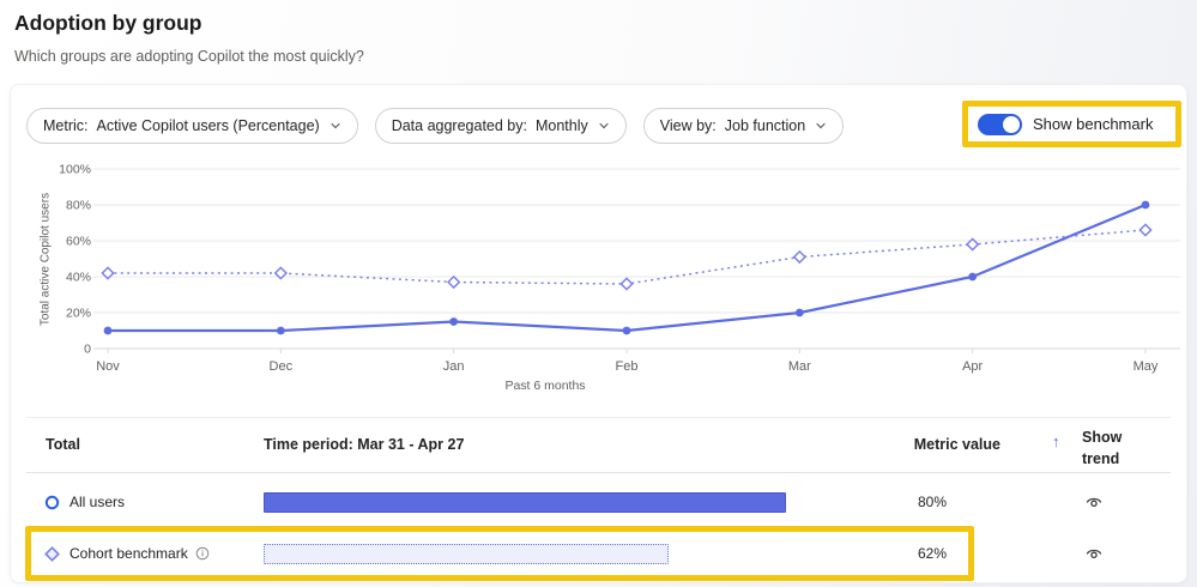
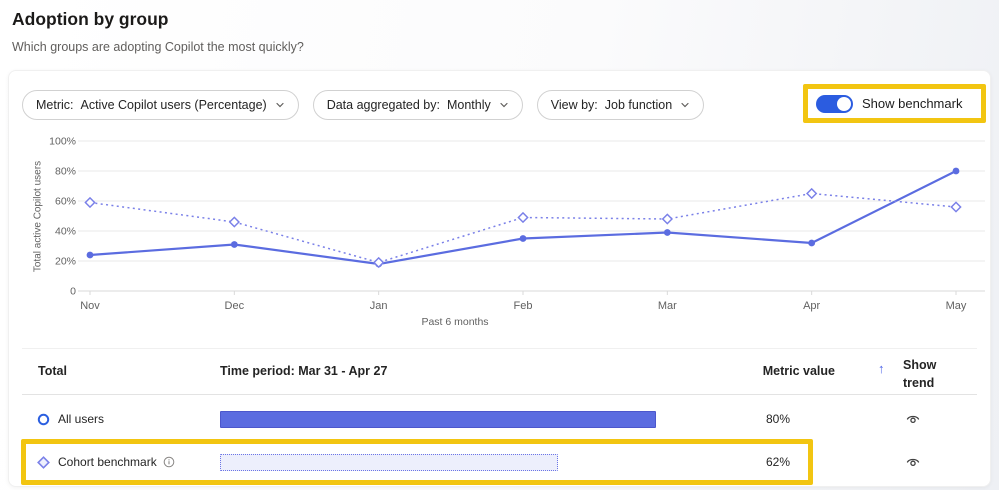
All users/Nov: 10% -> 24%
Cohort benchmark/Nov: 42% -> 59%
All users/Dec: 10% -> 31%
Cohort benchmark/Dec: 42% -> 46%
All users/Jan: 15% -> 18%
Cohort benchmark/Jan: 37% -> 19%
All users/Feb: 10% -> 35%
Cohort benchmark/Feb: 36% -> 49%
All users/Mar: 20% -> 39%
Cohort benchmark/Mar: 51% -> 48%
All users/Apr: 40% -> 32%
Cohort benchmark/Apr: 58% -> 65%
Cohort benchmark/May: 66% -> 56%
